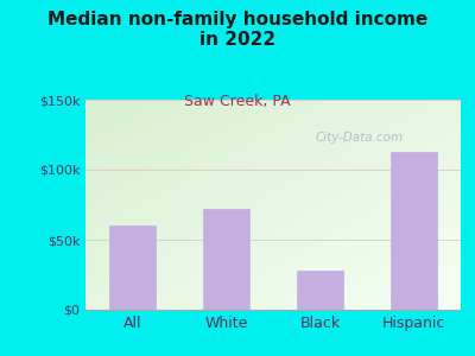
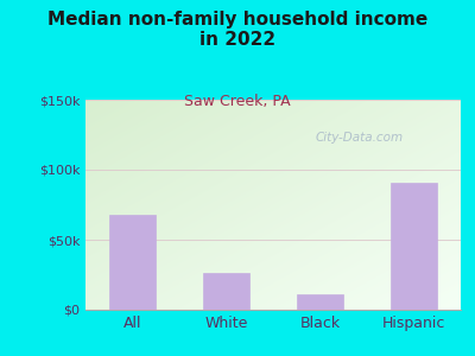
All: $60k -> $68k
White: $72k -> $26k
Black: $28k -> $11k
Hispanic: $113k -> $91k
